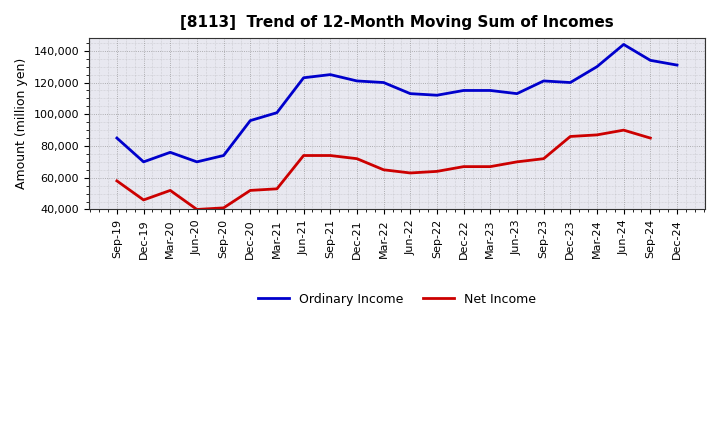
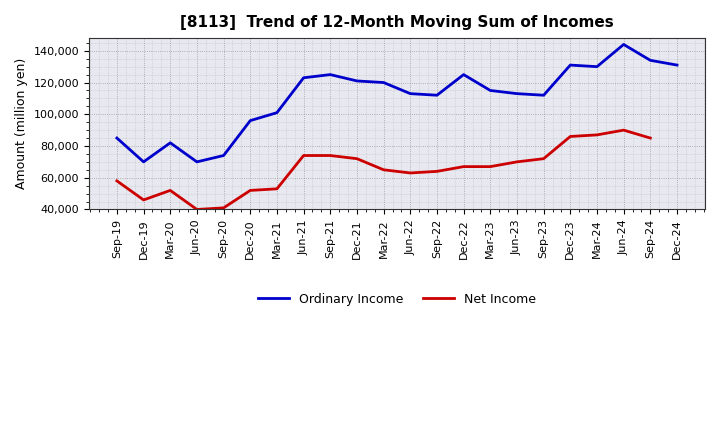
Ordinary Income/Mar-20: 76,000 -> 82,000
Ordinary Income/Dec-22: 115,000 -> 125,000
Ordinary Income/Sep-23: 121,000 -> 112,000
Ordinary Income/Dec-23: 120,000 -> 131,000
